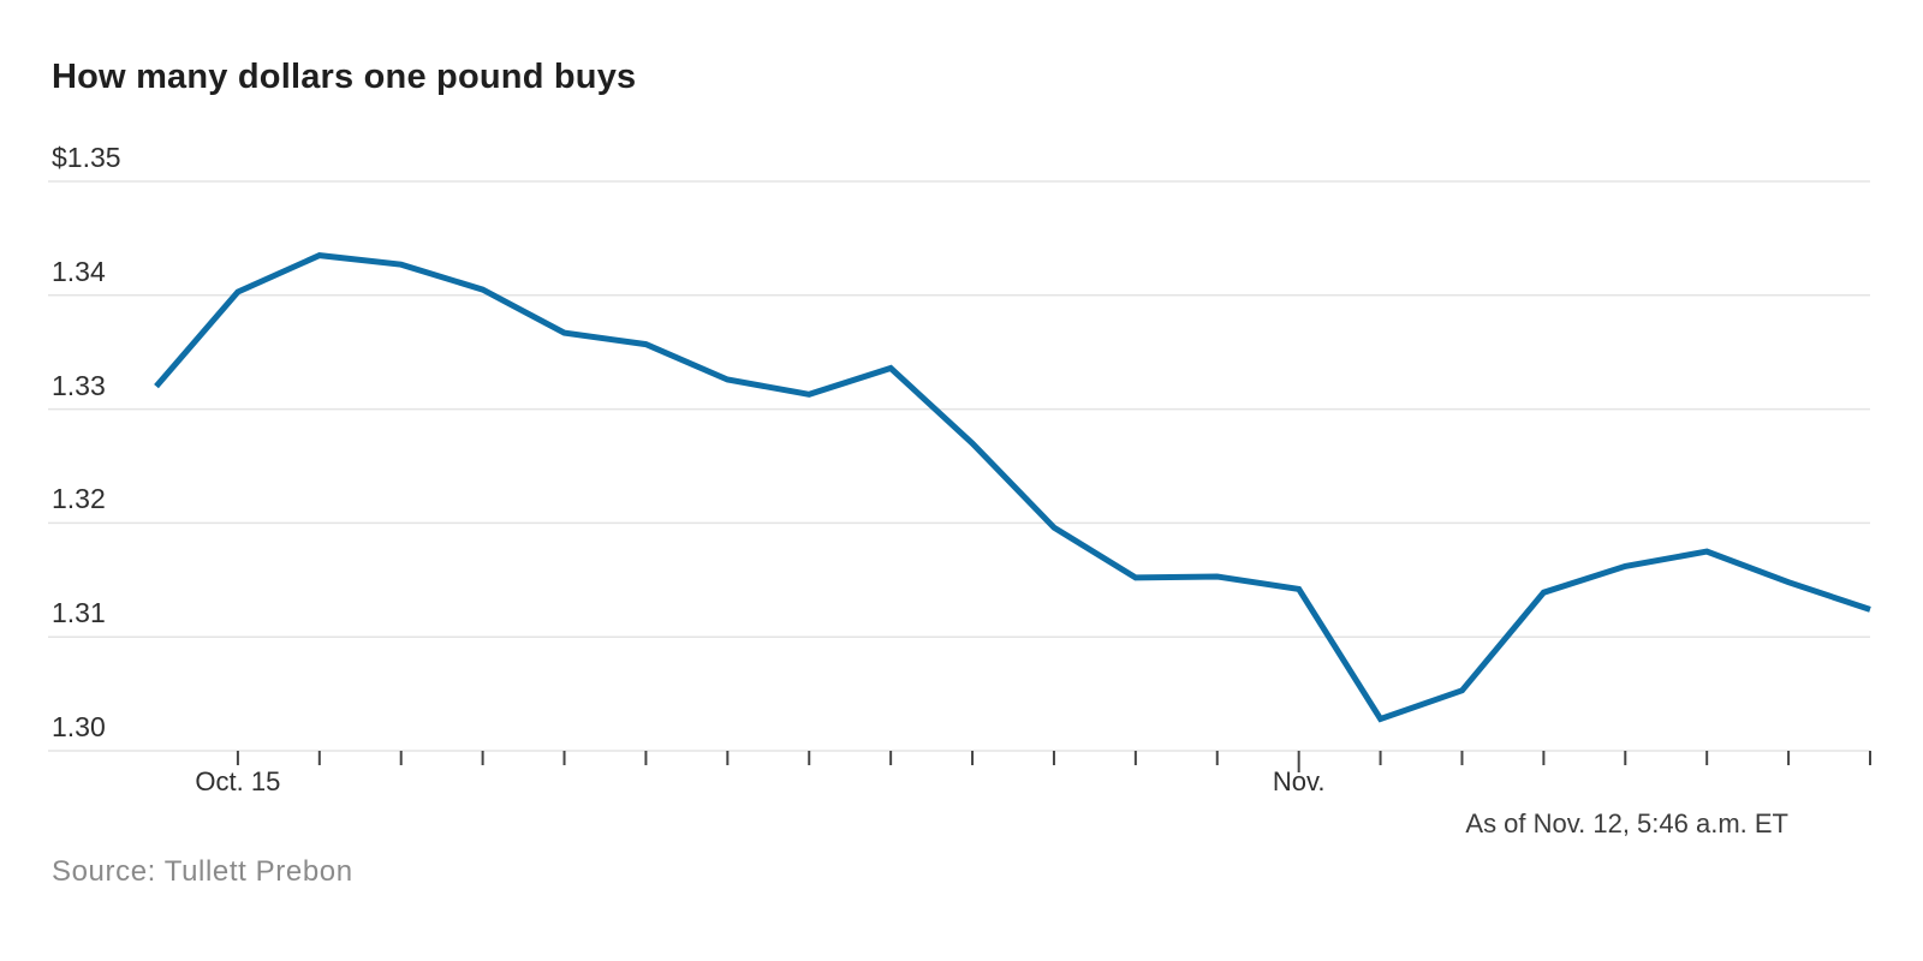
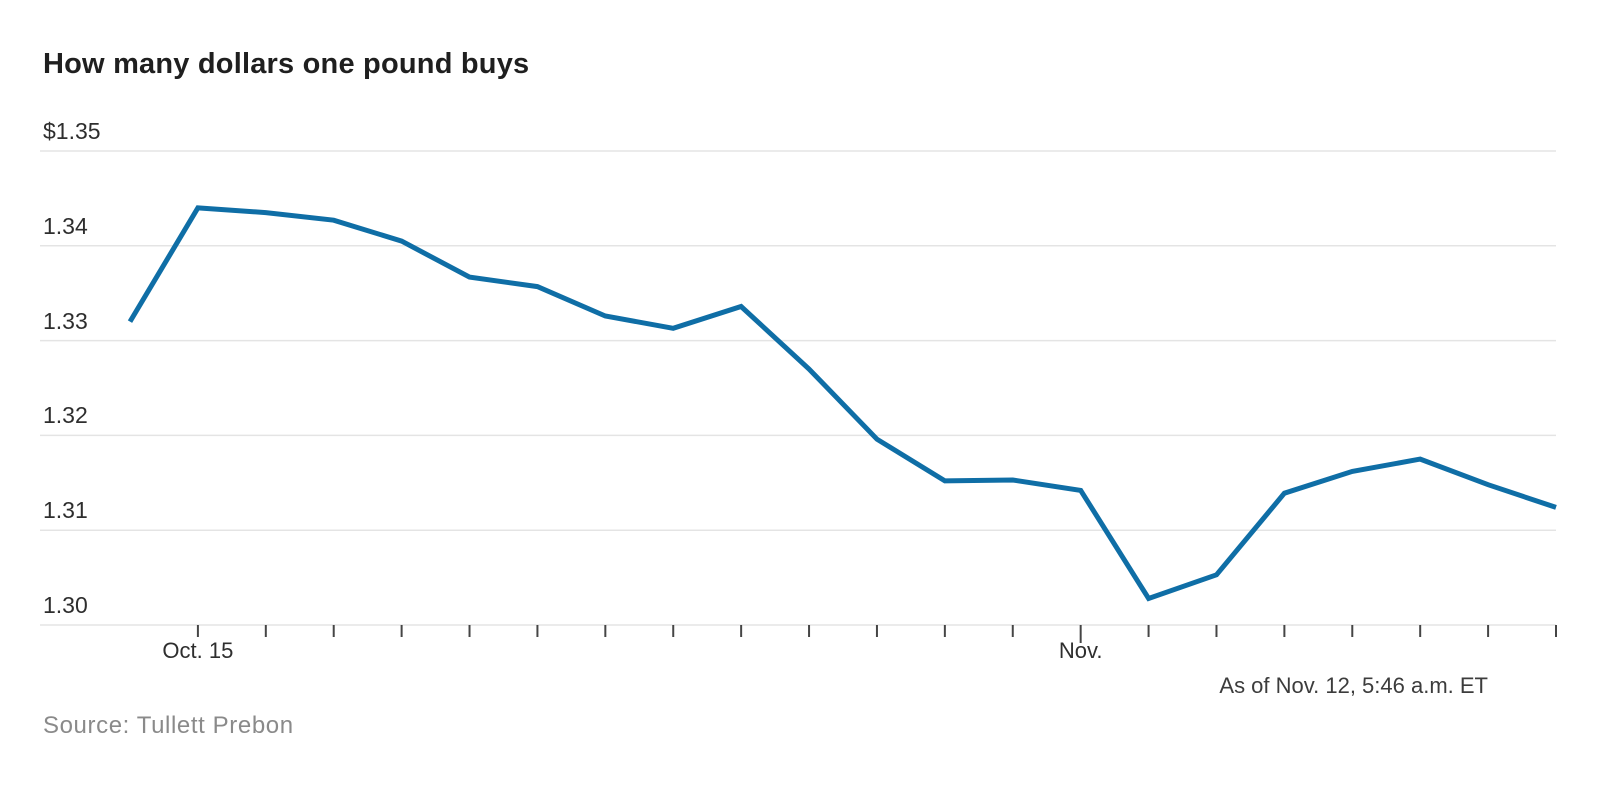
Oct. 15: $1.340 -> $1.344
